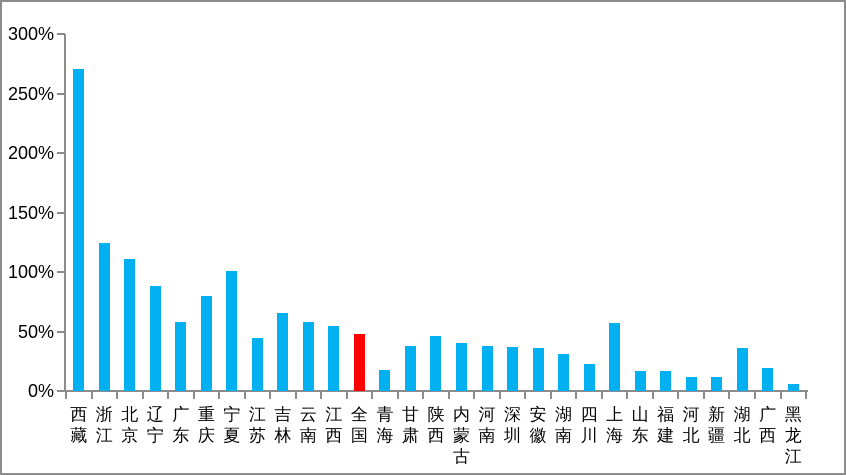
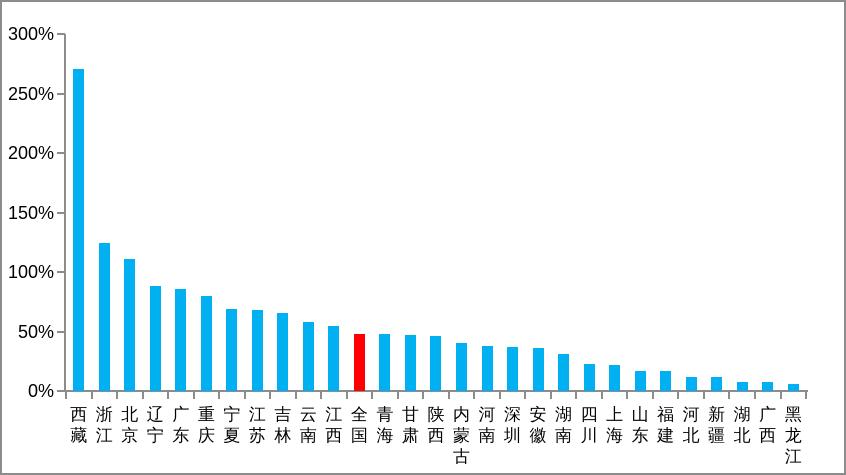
广东: 58% -> 86%
宁夏: 101% -> 69%
江苏: 45% -> 68%
青海: 18% -> 48%
甘肃: 38% -> 47%
上海: 57% -> 22%
湖北: 36% -> 8%
广西: 19% -> 8%
